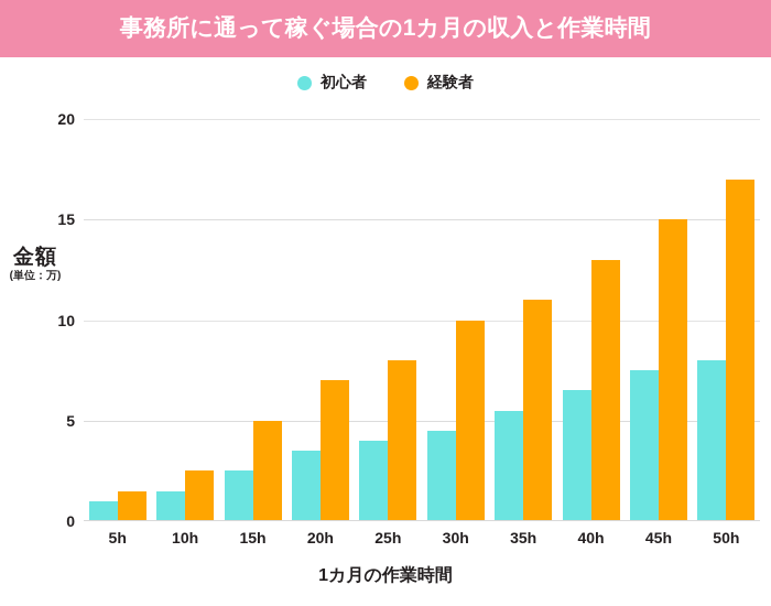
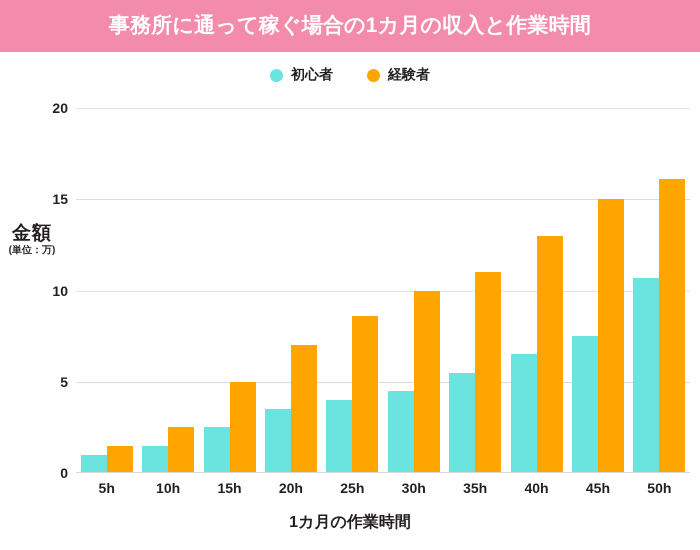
経験者/25h: 8.0 -> 8.6
初心者/50h: 8.0 -> 10.7
経験者/50h: 17.0 -> 16.1
